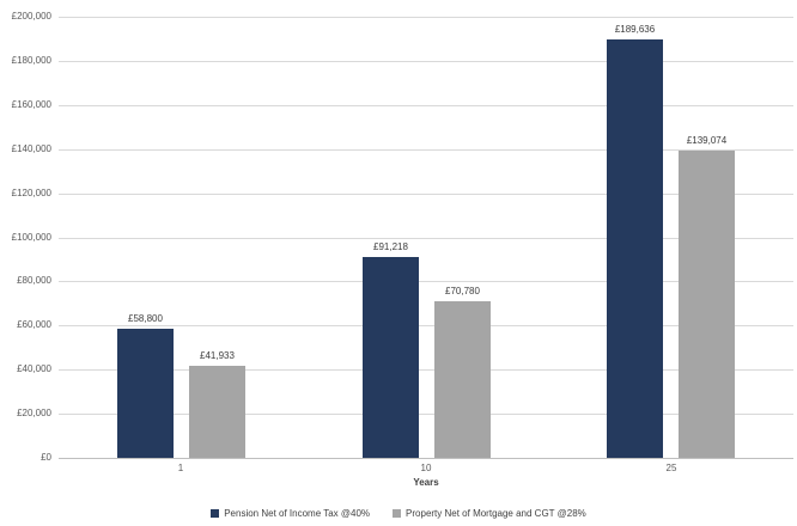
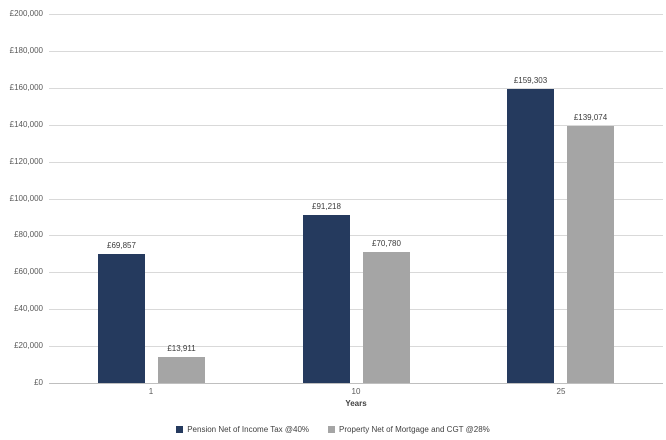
Pension Net of Income Tax @40%/1: £58,800 -> £69,857
Property Net of Mortgage and CGT @28%/1: £41,933 -> £13,911
Pension Net of Income Tax @40%/25: £189,636 -> £159,303
